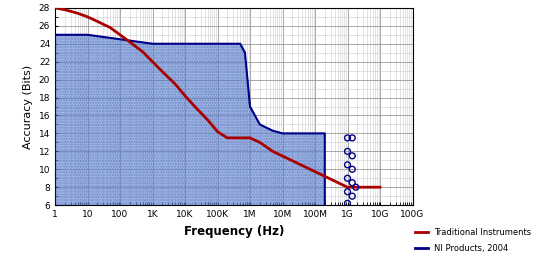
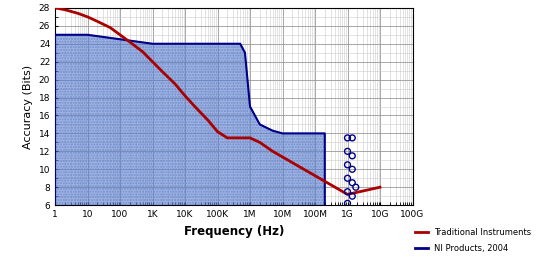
Traditional Instruments/1G: 8.0 -> 7.2
